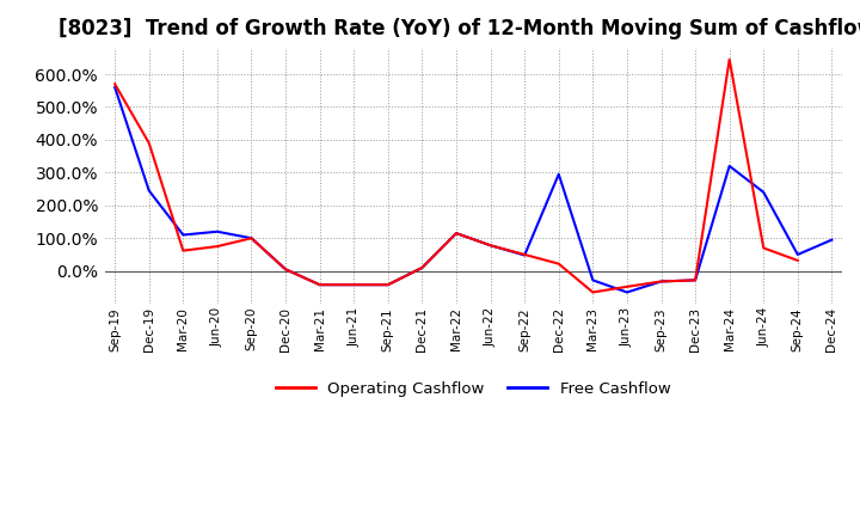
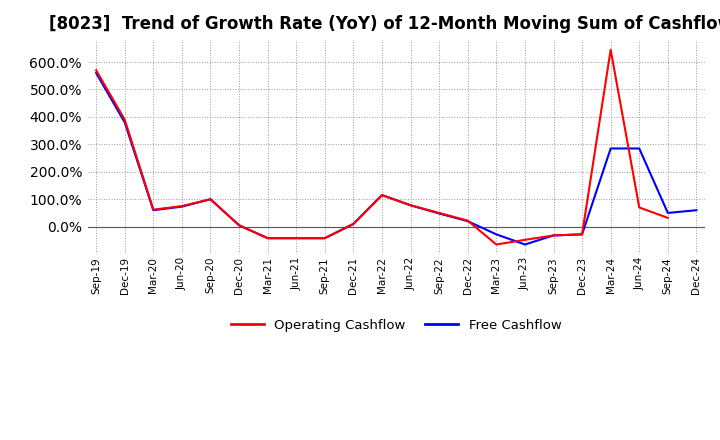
Free Cashflow/Dec-19: 245% -> 380%
Free Cashflow/Mar-20: 110% -> 60%
Free Cashflow/Jun-20: 120% -> 73%
Free Cashflow/Dec-22: 295% -> 20%
Free Cashflow/Mar-24: 320% -> 285%
Free Cashflow/Jun-24: 240% -> 285%
Free Cashflow/Dec-24: 95% -> 60%
